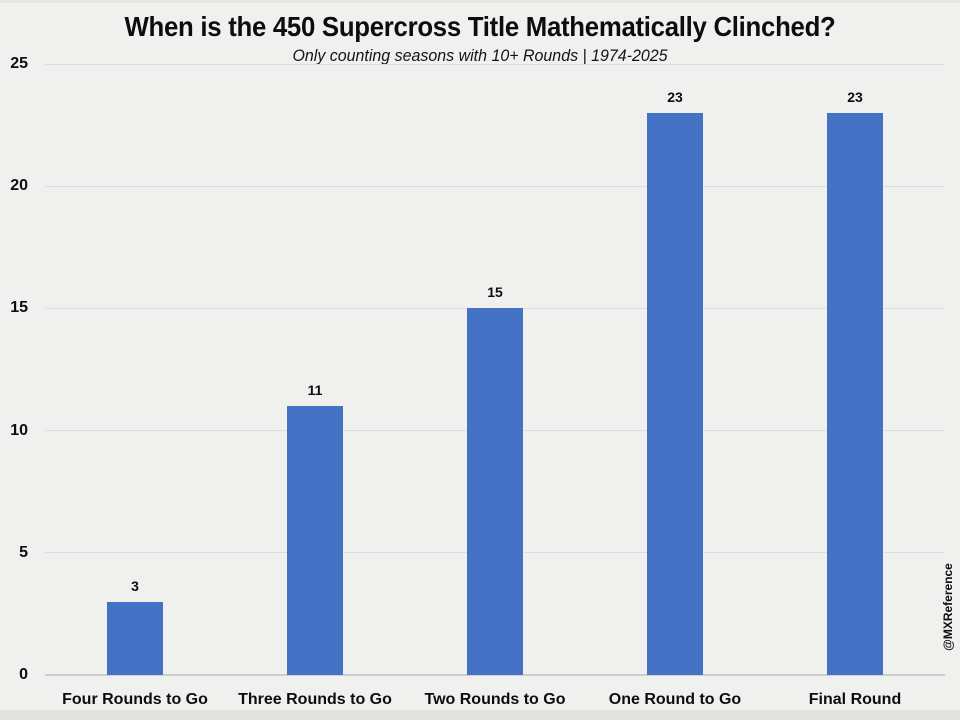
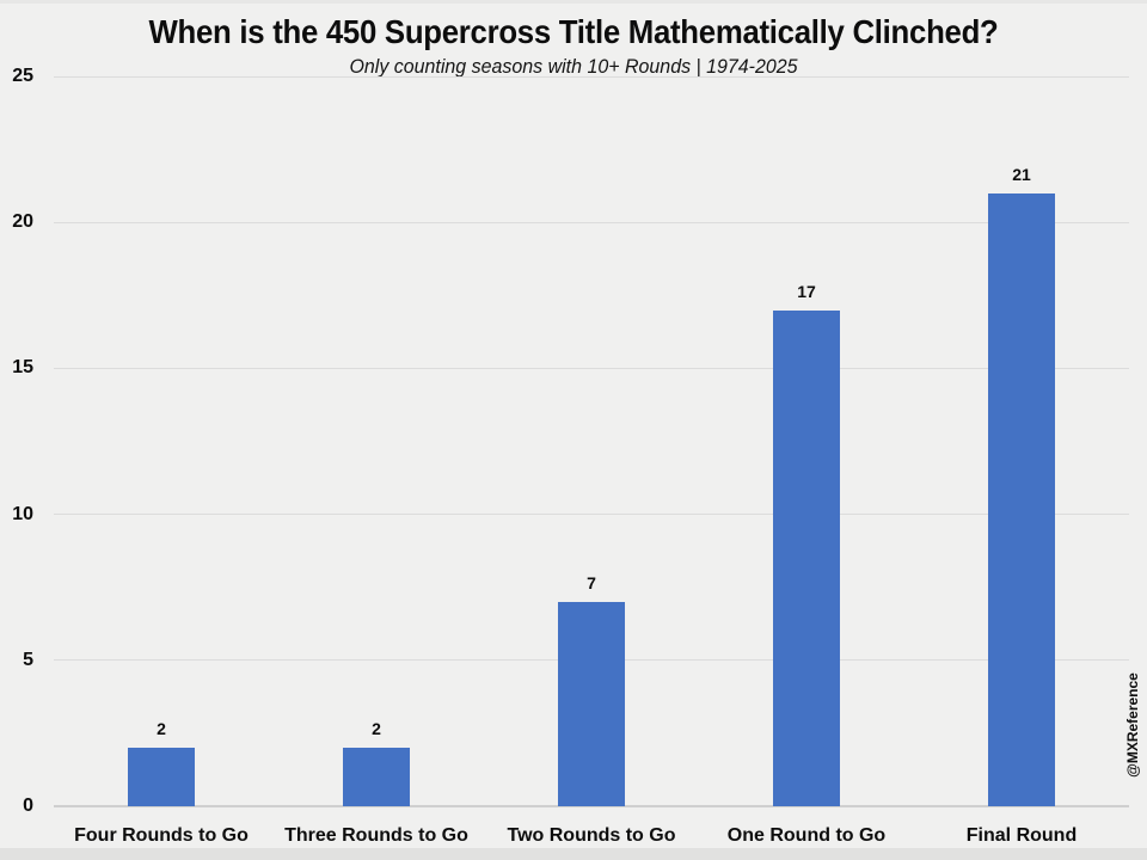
Four Rounds to Go: 3 -> 2
Three Rounds to Go: 11 -> 2
Two Rounds to Go: 15 -> 7
One Round to Go: 23 -> 17
Final Round: 23 -> 21
